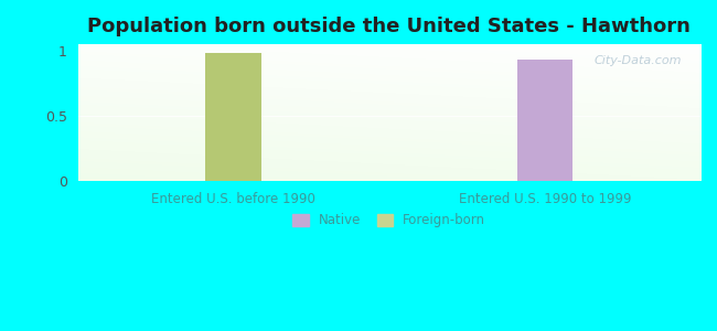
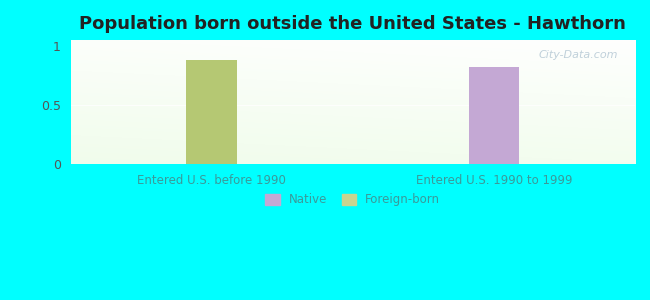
Entered U.S. before 1990: 0.98 -> 0.88
Entered U.S. 1990 to 1999: 0.93 -> 0.82
